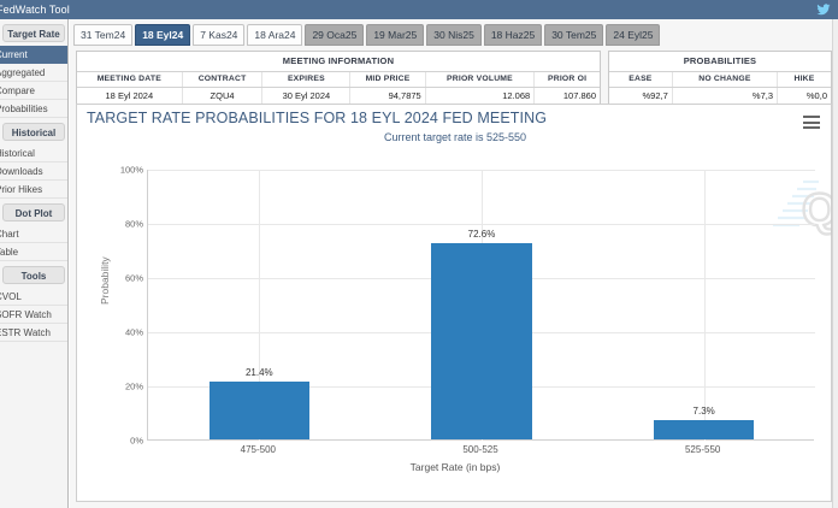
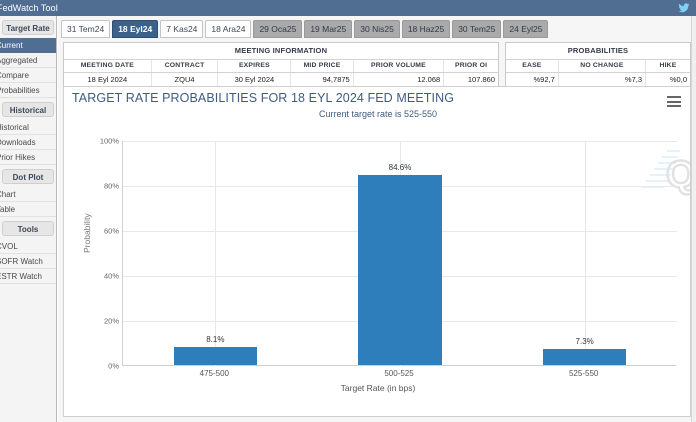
475-500: 21.4% -> 8.1%
500-525: 72.6% -> 84.6%
